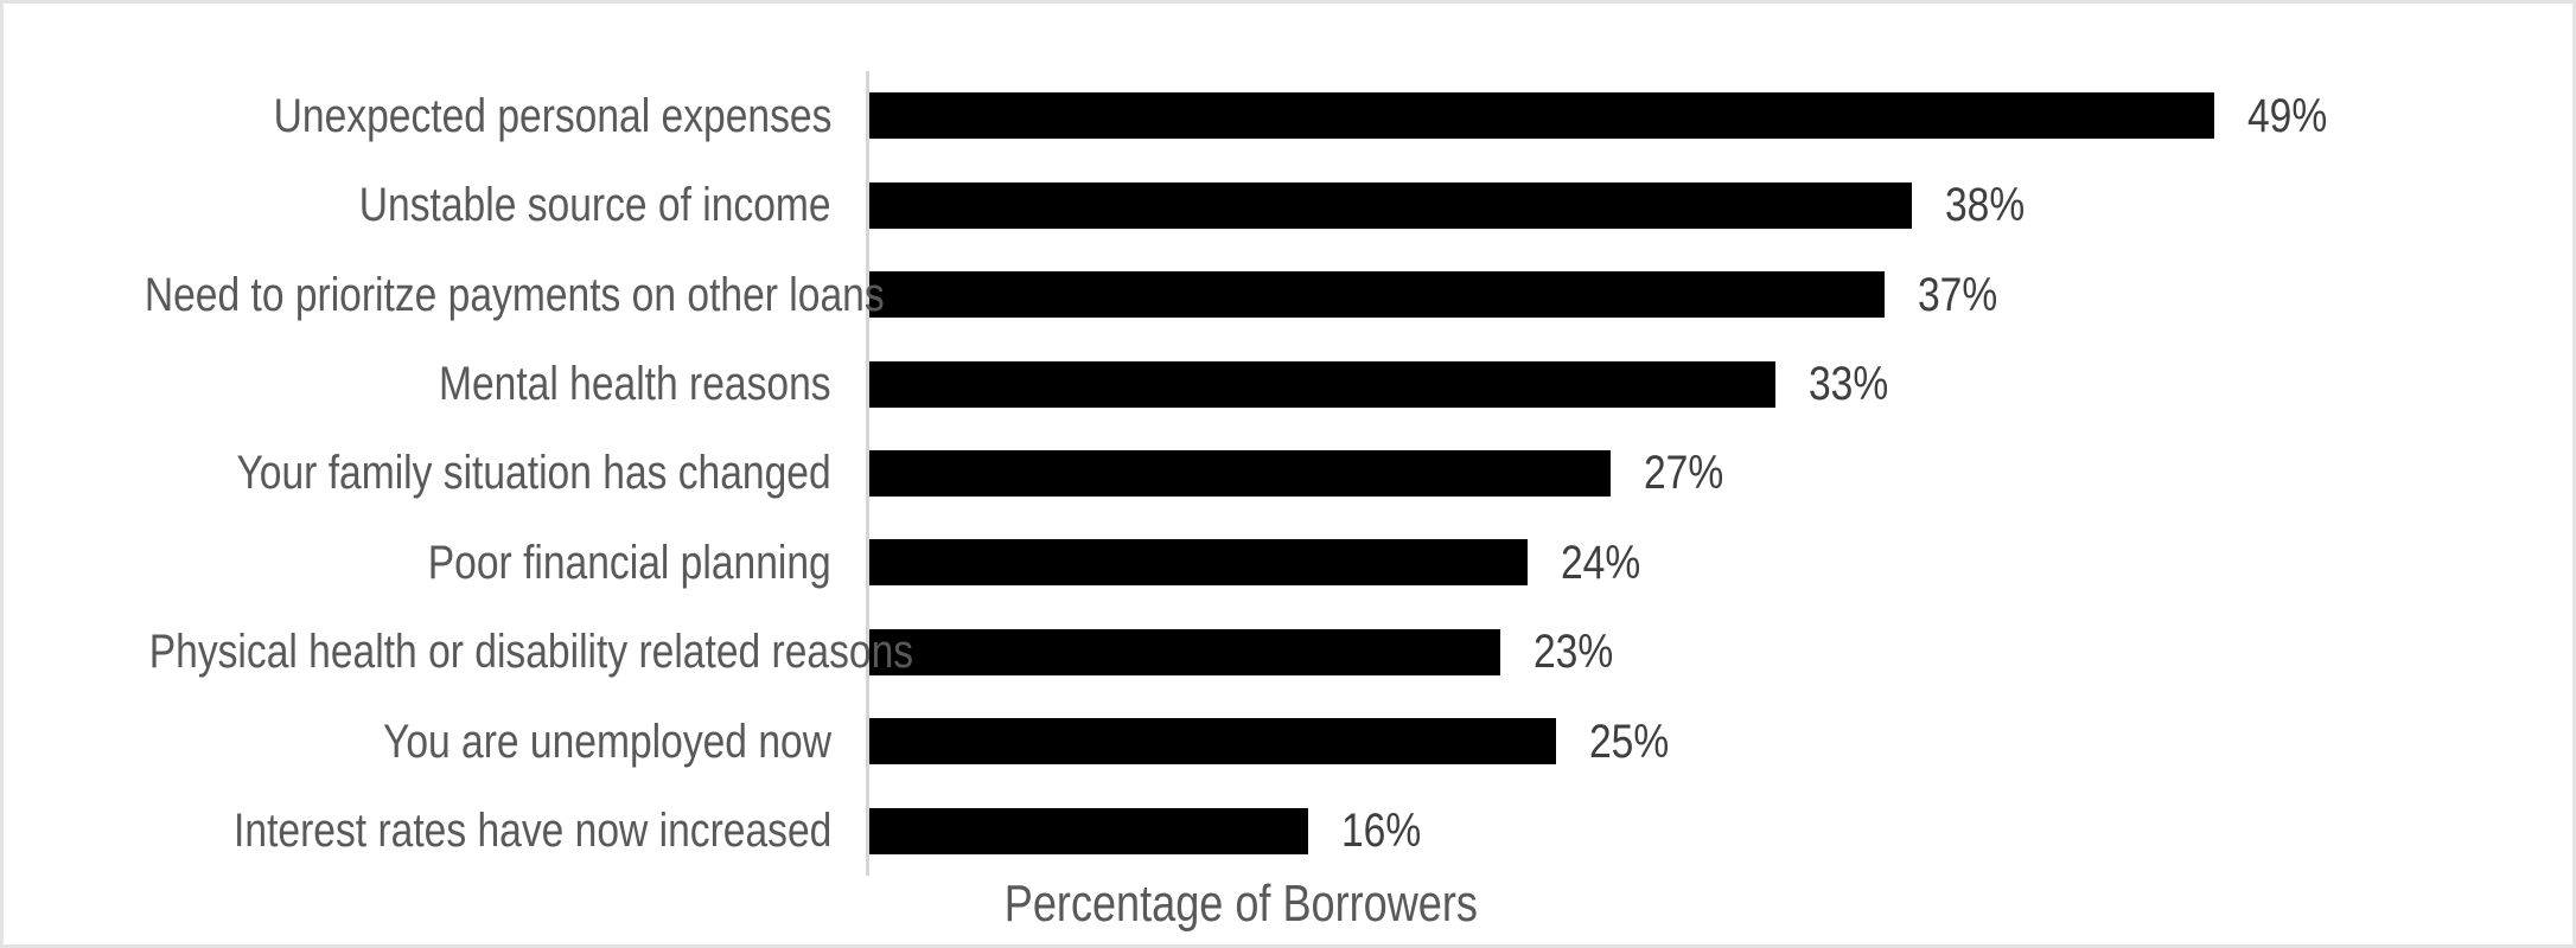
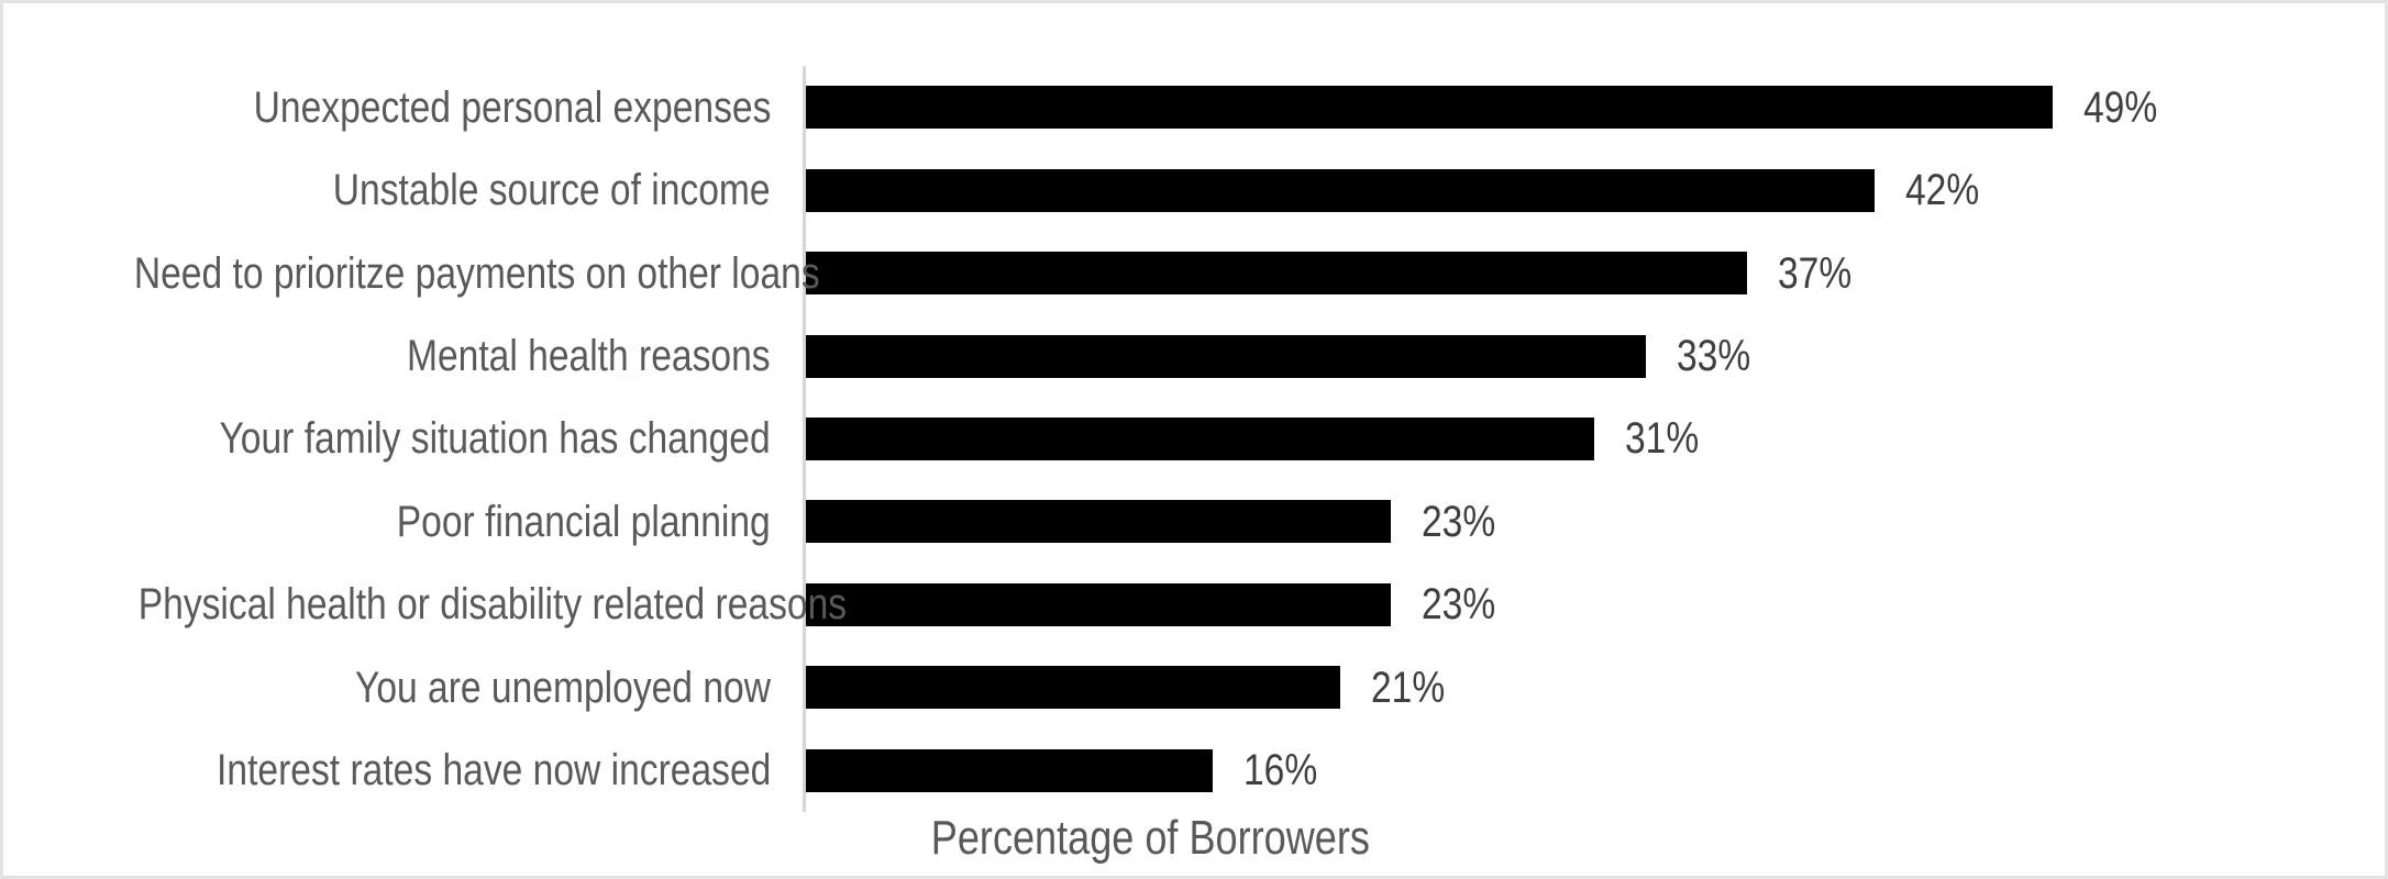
Unstable source of income: 38% -> 42%
Your family situation has changed: 27% -> 31%
Poor financial planning: 24% -> 23%
You are unemployed now: 25% -> 21%
